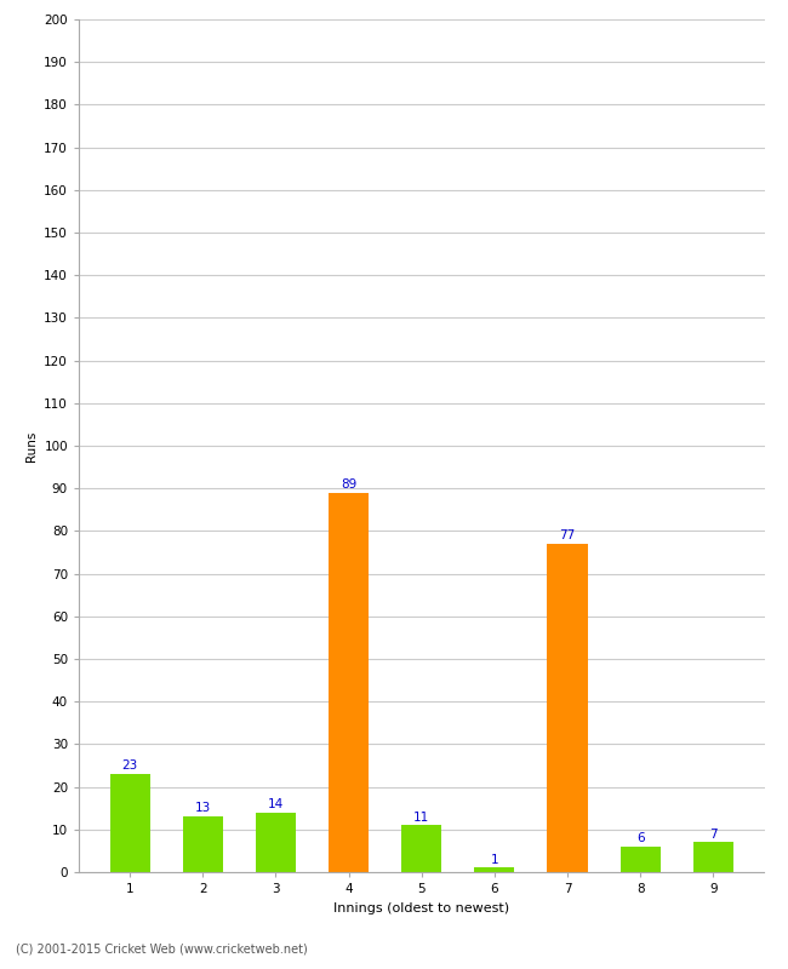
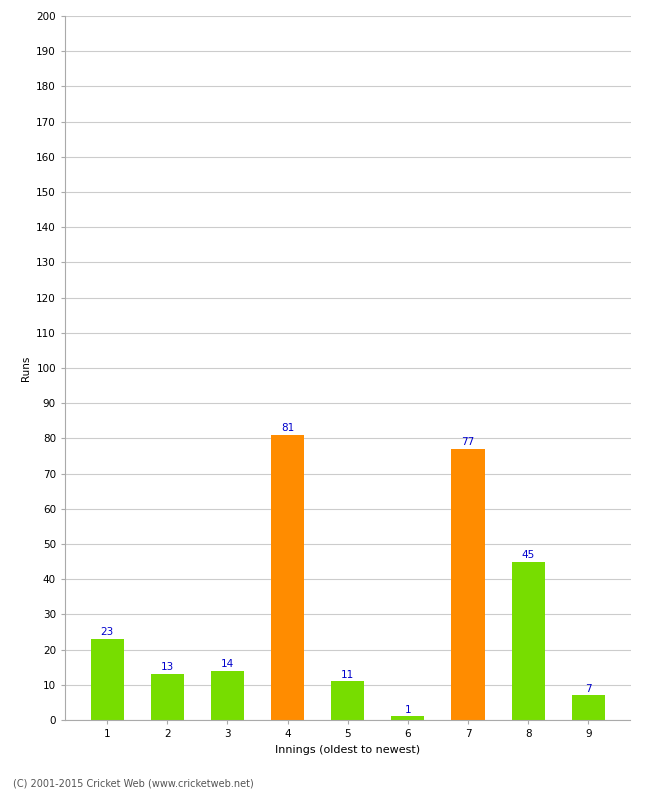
4: 89 -> 81
8: 6 -> 45
